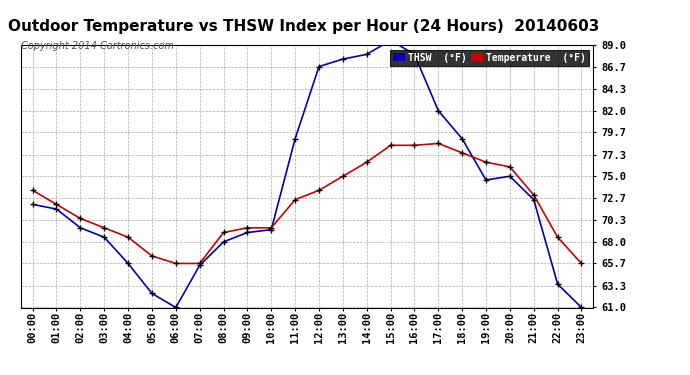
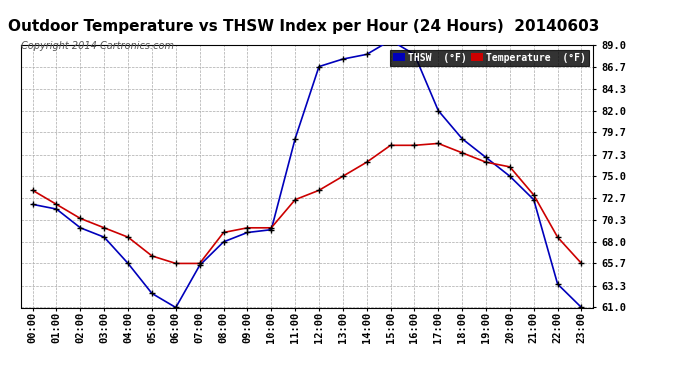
THSW (°F)/19:00: 74.6 -> 77.0
